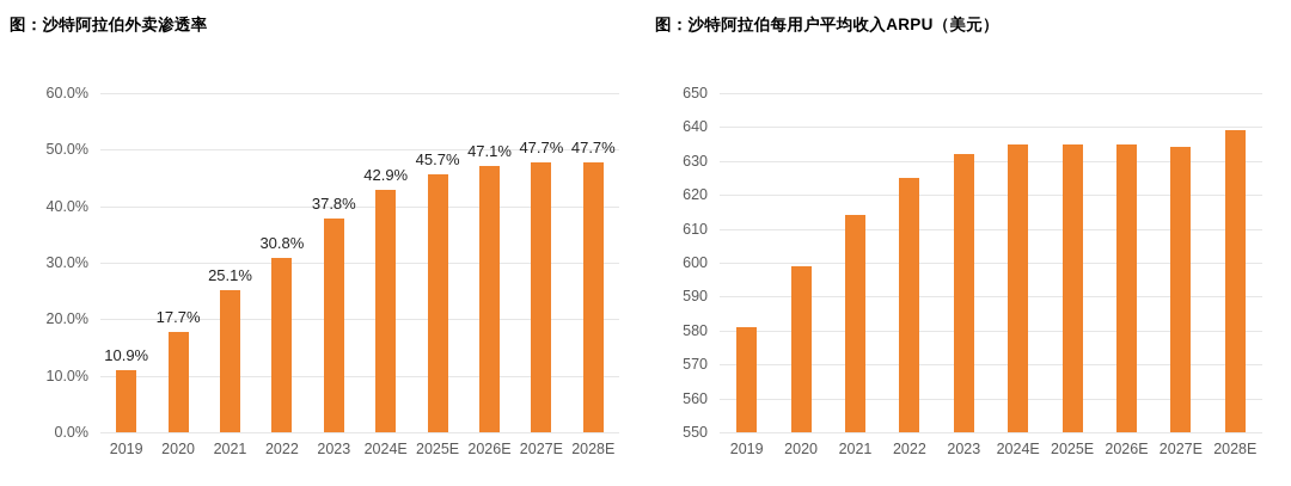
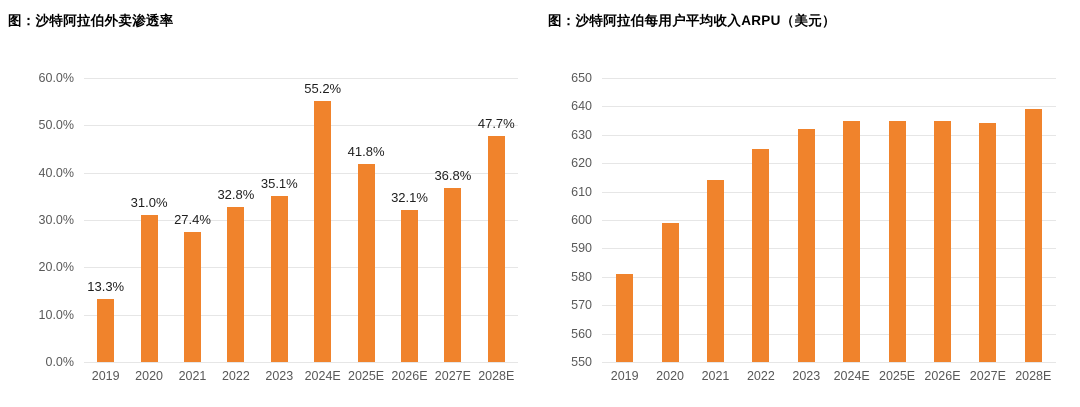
图：沙特阿拉伯外卖渗透率/2019: 10.9% -> 13.3%
图：沙特阿拉伯外卖渗透率/2020: 17.7% -> 31.0%
图：沙特阿拉伯外卖渗透率/2021: 25.1% -> 27.4%
图：沙特阿拉伯外卖渗透率/2022: 30.8% -> 32.8%
图：沙特阿拉伯外卖渗透率/2023: 37.8% -> 35.1%
图：沙特阿拉伯外卖渗透率/2024E: 42.9% -> 55.2%
图：沙特阿拉伯外卖渗透率/2025E: 45.7% -> 41.8%
图：沙特阿拉伯外卖渗透率/2026E: 47.1% -> 32.1%
图：沙特阿拉伯外卖渗透率/2027E: 47.7% -> 36.8%
